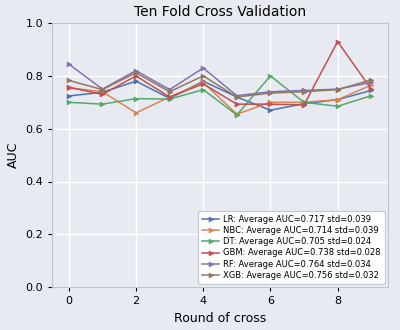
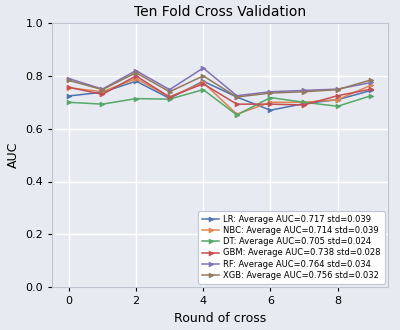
RF: Average AUC=0.764 std=0.034/0: 0.845 -> 0.790
NBC: Average AUC=0.714 std=0.039/2: 0.660 -> 0.790
DT: Average AUC=0.705 std=0.024/6: 0.800 -> 0.718
GBM: Average AUC=0.738 std=0.028/8: 0.930 -> 0.725
